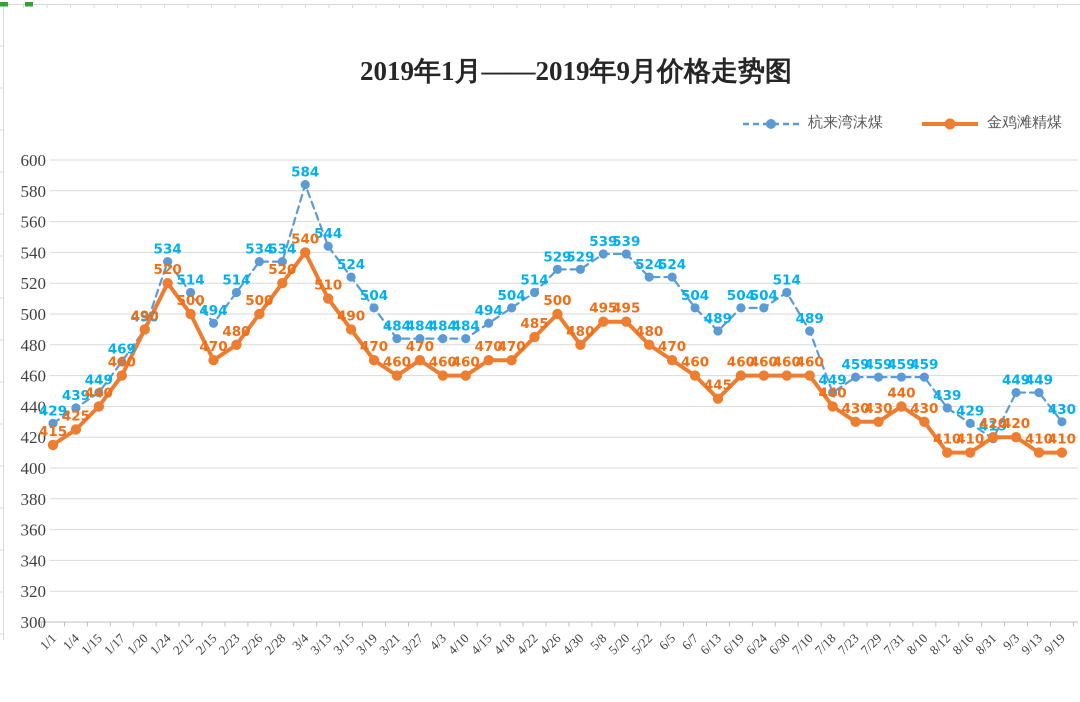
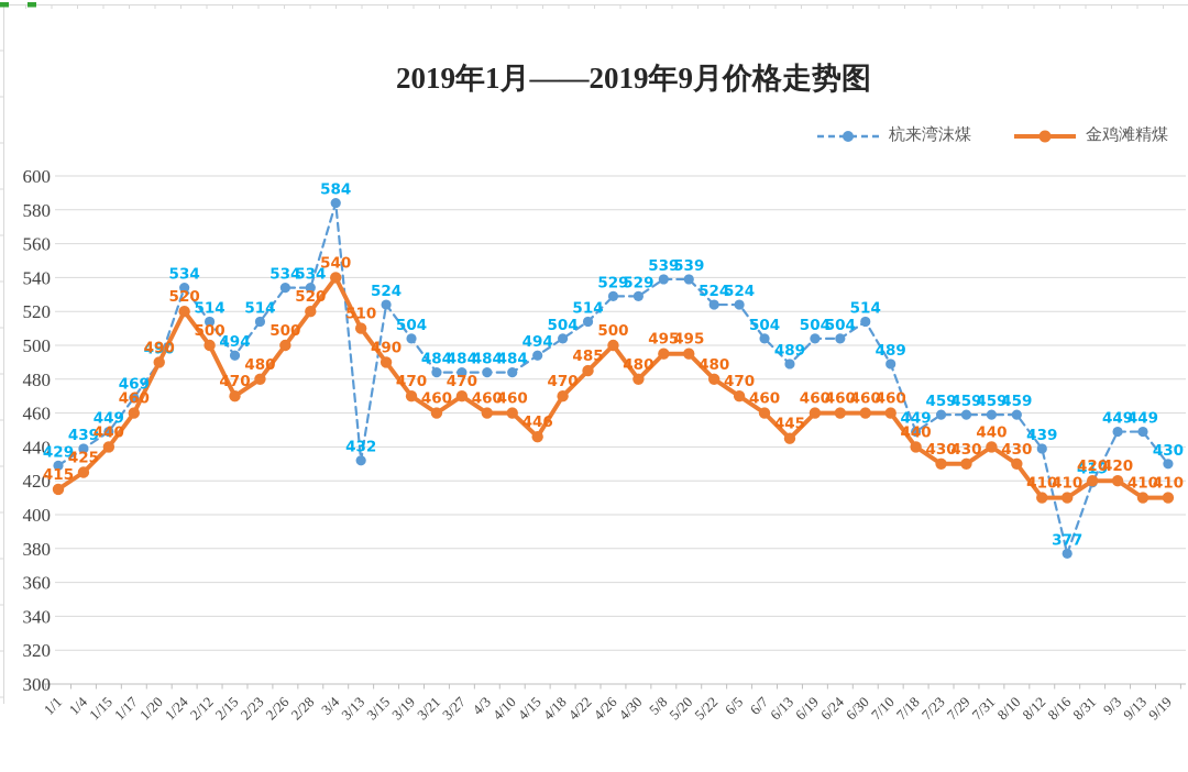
杭来湾沫煤/3/13: 544 -> 432
金鸡滩精煤/4/15: 470 -> 446
杭来湾沫煤/8/16: 429 -> 377
